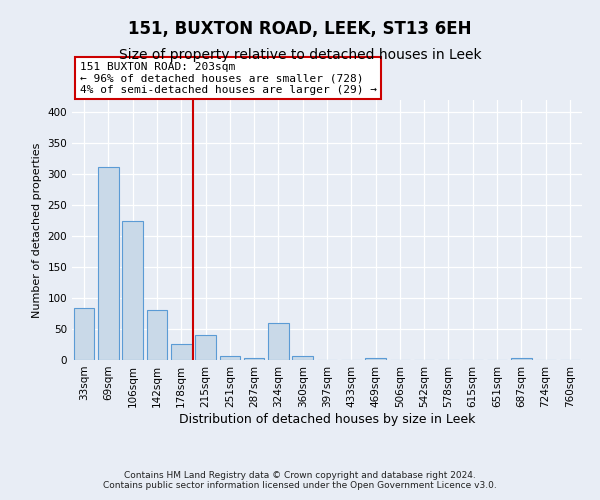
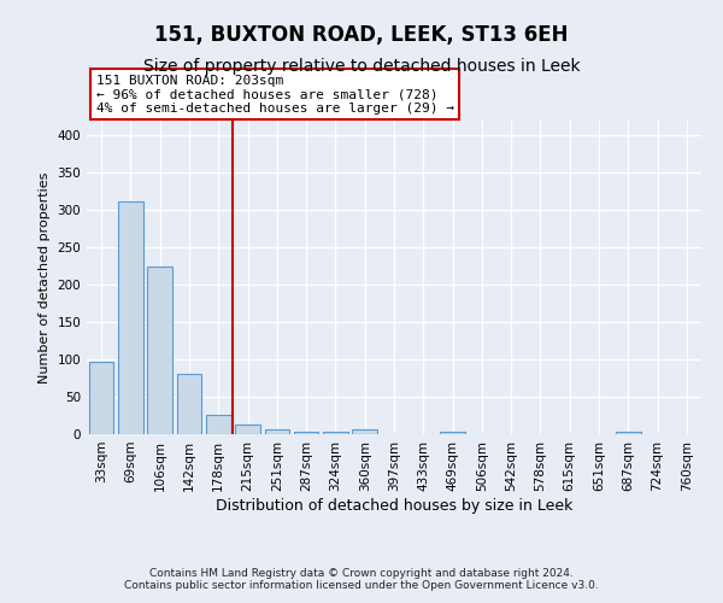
33sqm: 84 -> 97
215sqm: 40 -> 13
324sqm: 60 -> 3
